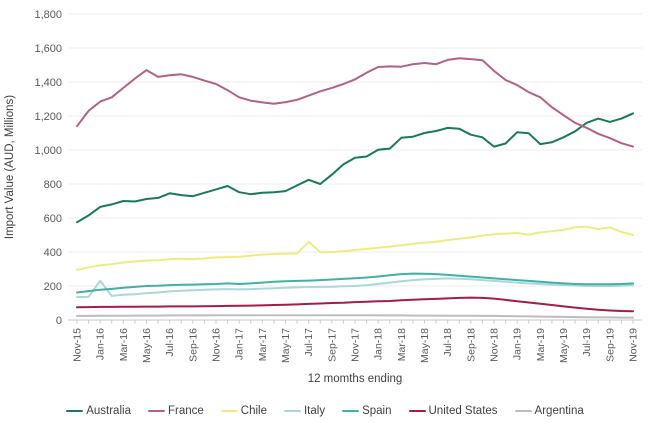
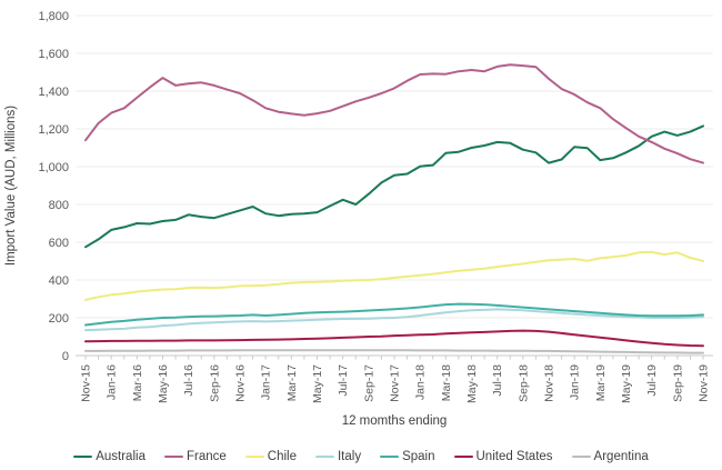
Italy/Jan-16: 230 -> 140
Chile/Jul-17: 460 -> 400
